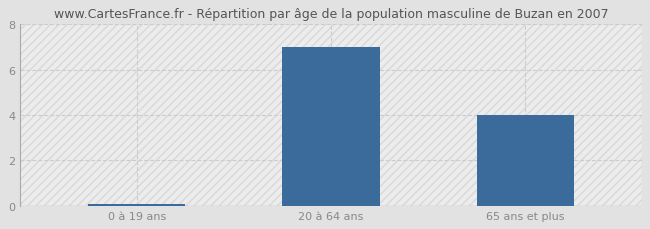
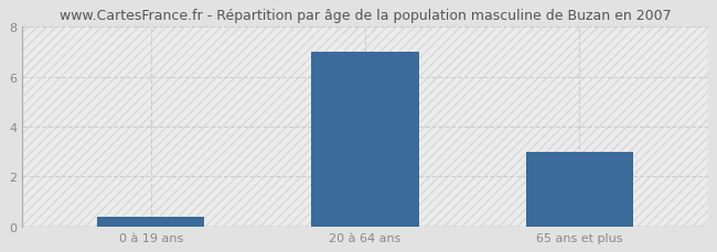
0 à 19 ans: 0.1 -> 0.4
65 ans et plus: 4.0 -> 3.0
